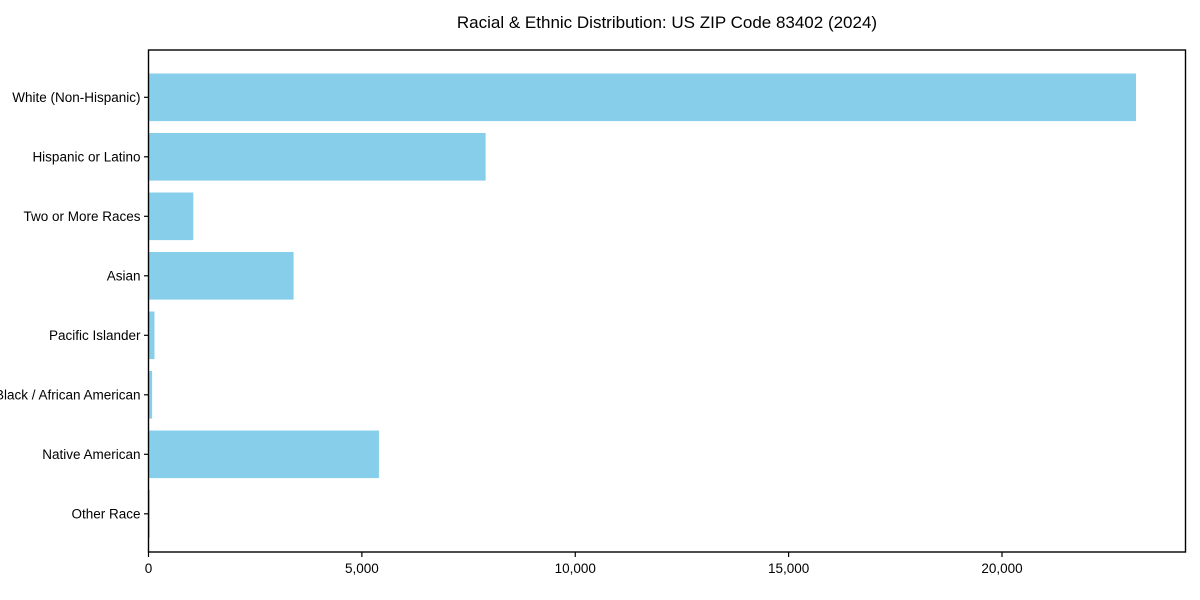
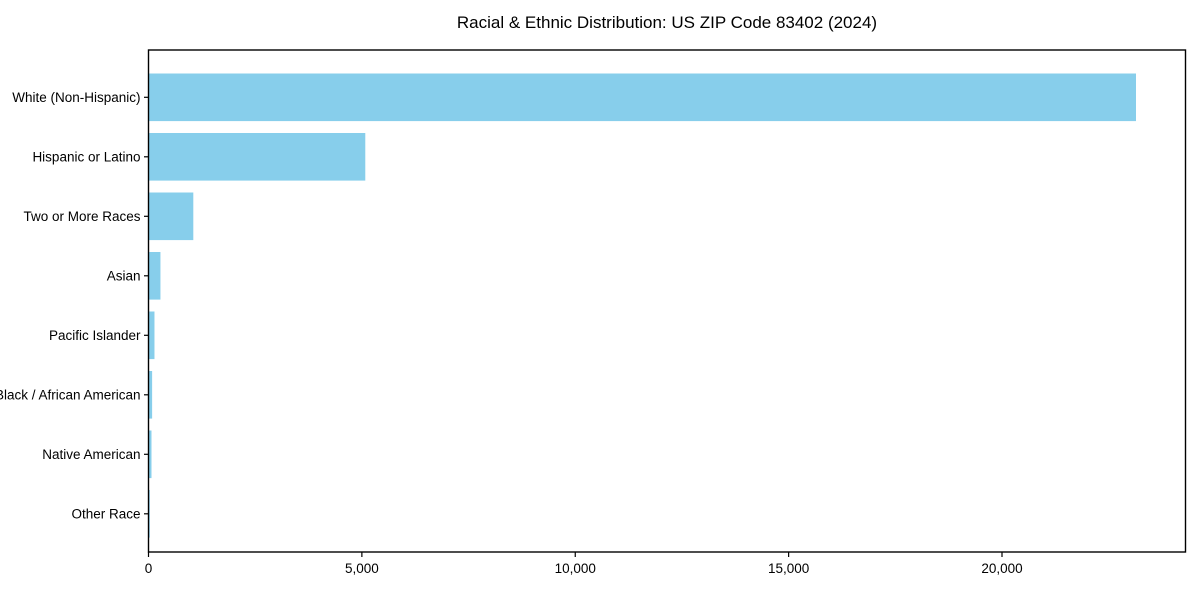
Hispanic or Latino: 7900 -> 5100
Asian: 3400 -> 300
Native American: 5400 -> 100
